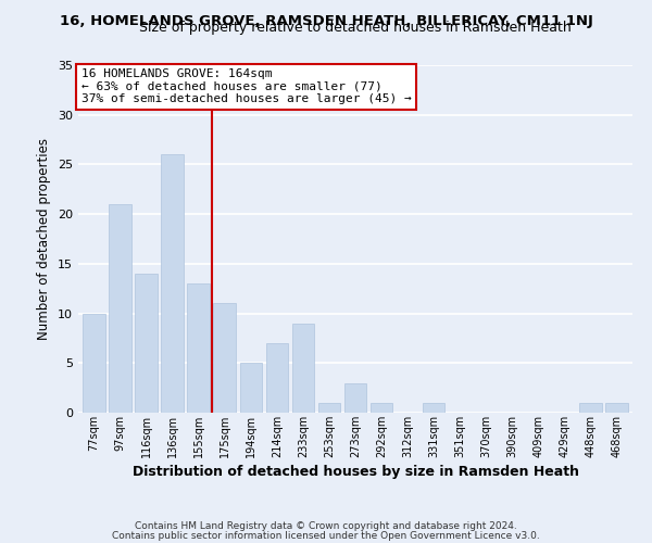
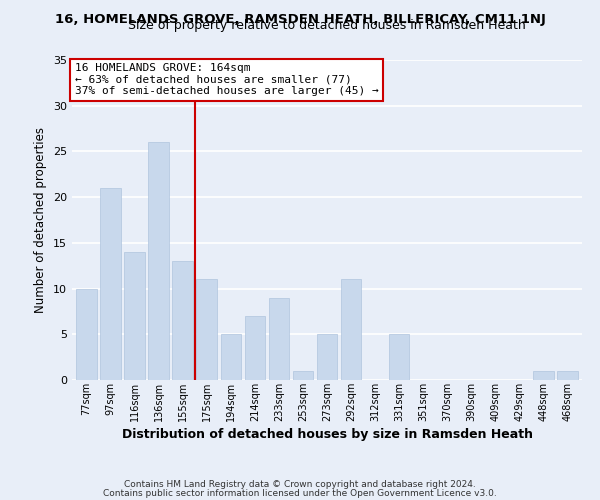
273sqm: 3 -> 5
292sqm: 1 -> 11
331sqm: 1 -> 5
